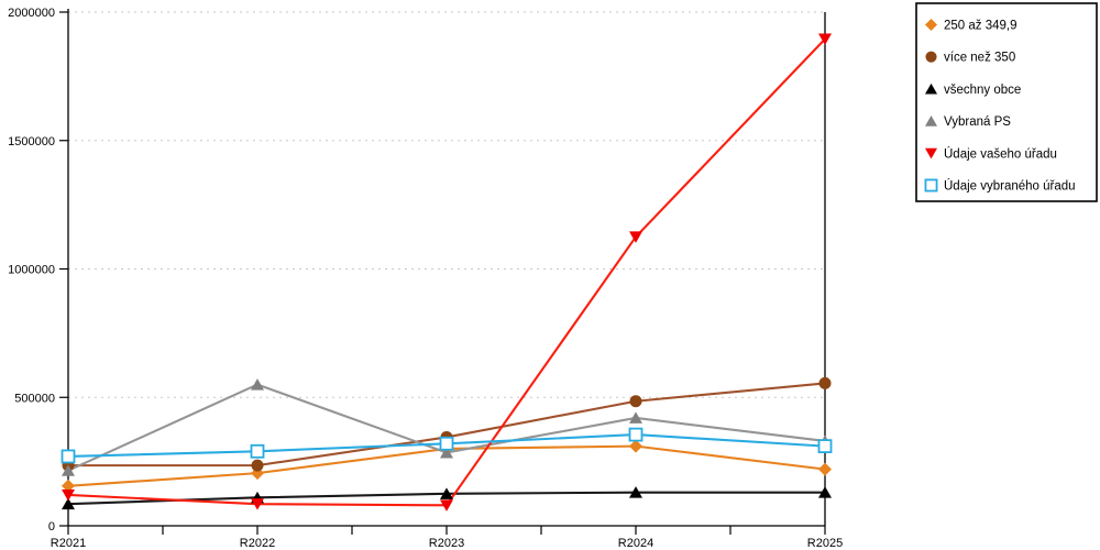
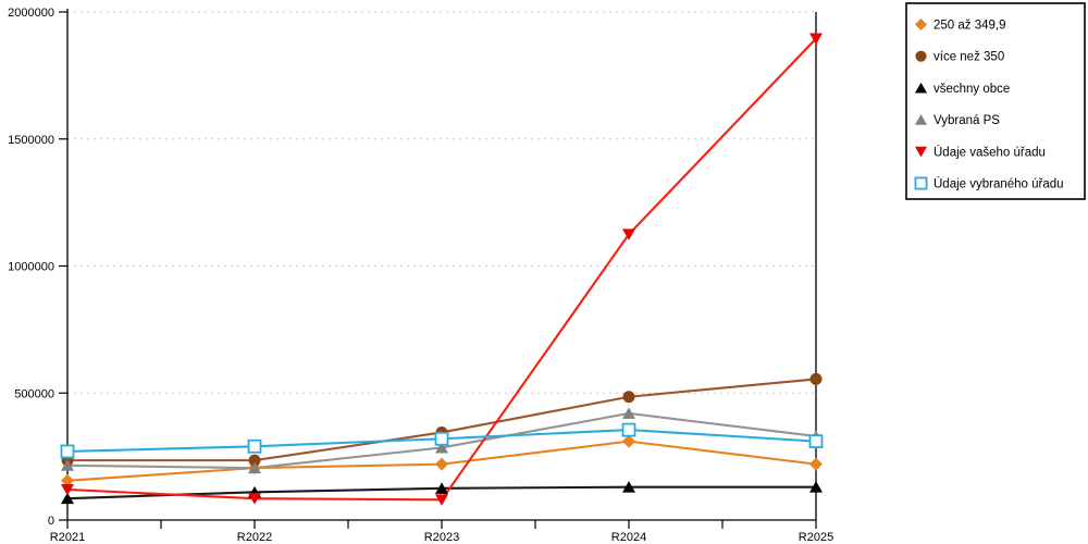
Vybraná PS/R2022: 550000 -> 200000
250 až 349,9/R2023: 300000 -> 220000
